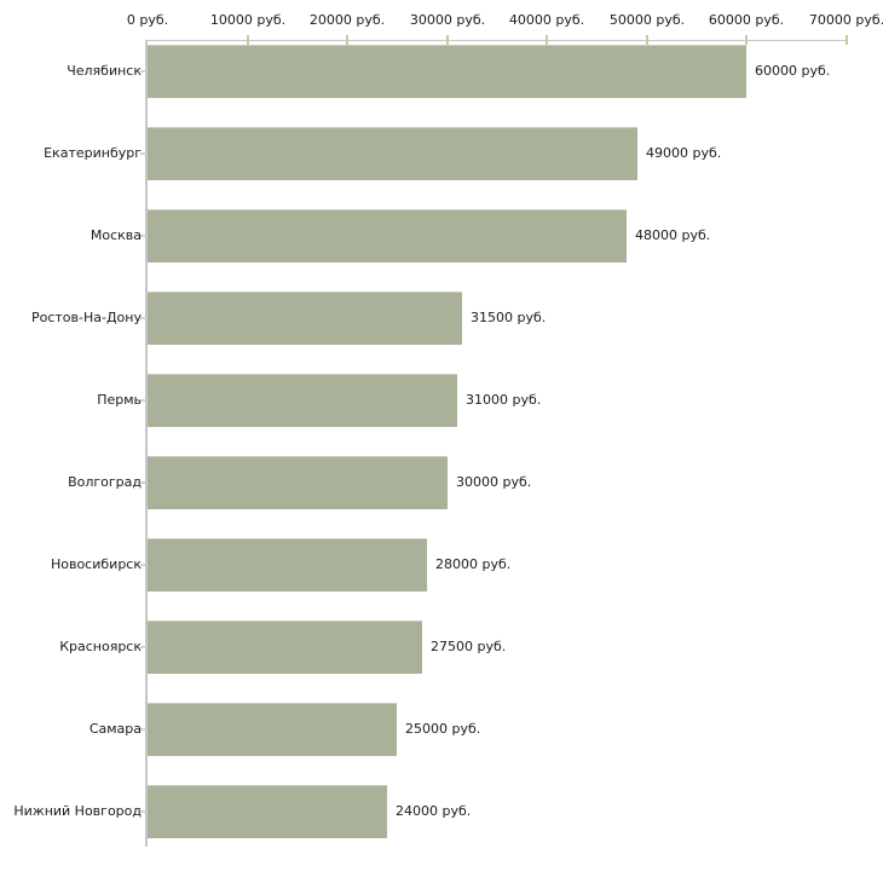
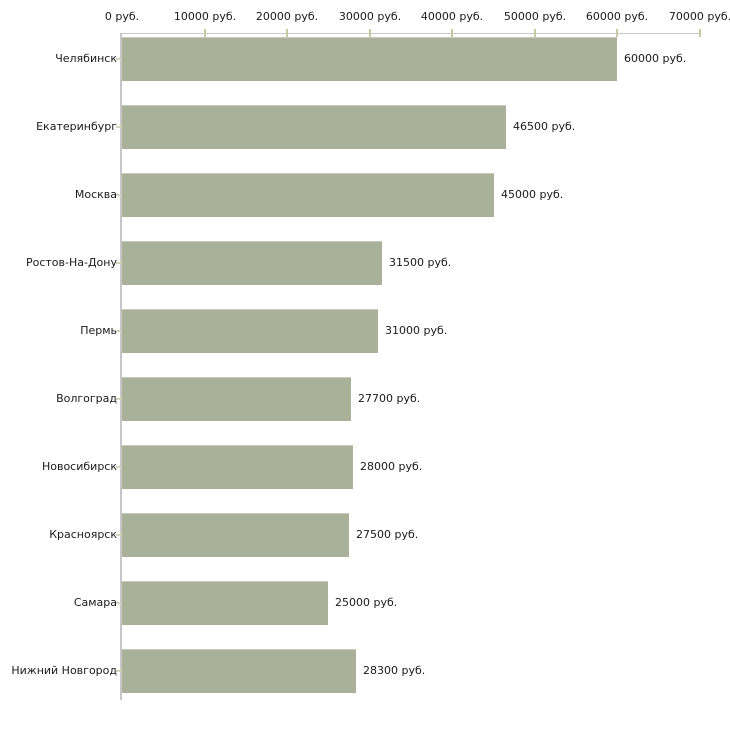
Екатеринбург: 49000 -> 46500
Москва: 48000 -> 45000
Волгоград: 30000 -> 27700
Нижний Новгород: 24000 -> 28300
